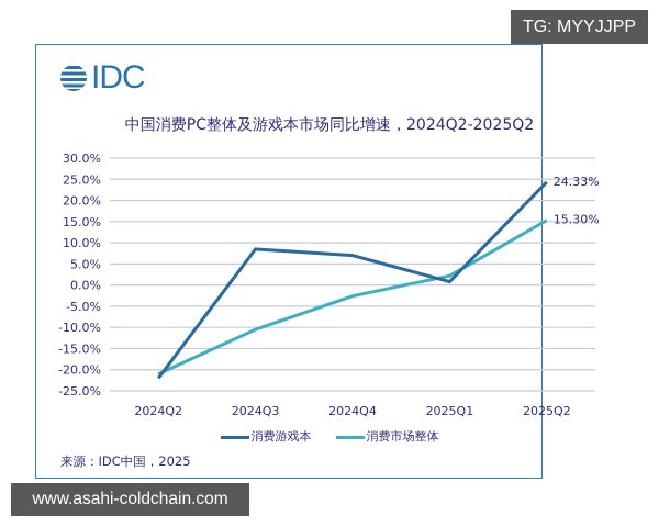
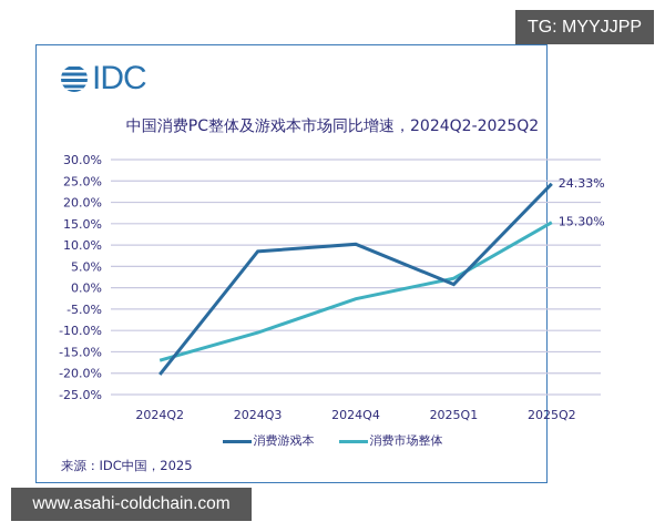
消费游戏本/2024Q2: -22% -> -20%
消费市场整体/2024Q2: -21% -> -17%
消费游戏本/2024Q4: 7% -> 10%
